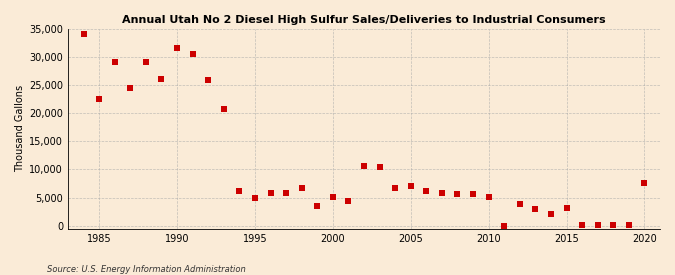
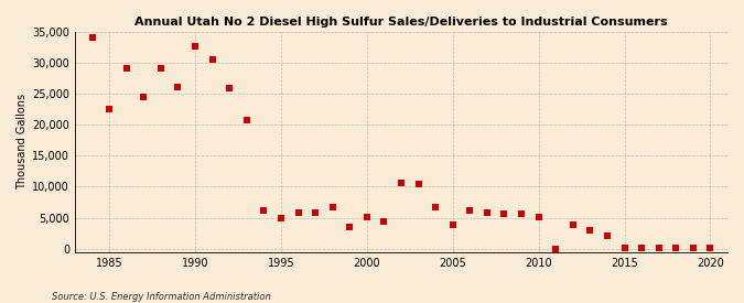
1990: 31,600 -> 32,700
2005: 7,000 -> 3,900
2015: 3,200 -> 200
2020: 7,600 -> 100
